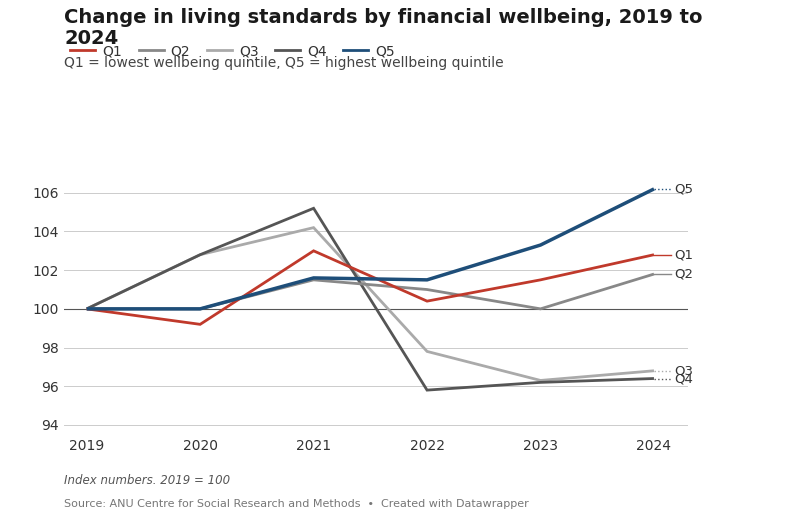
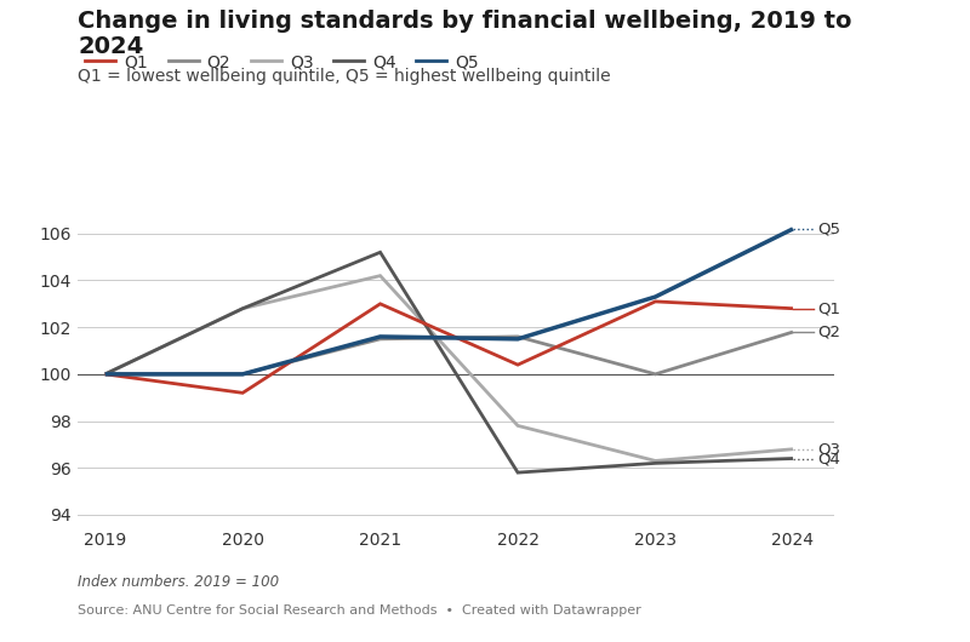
Q2/2022: 101.0 -> 101.6
Q1/2023: 101.5 -> 103.1
